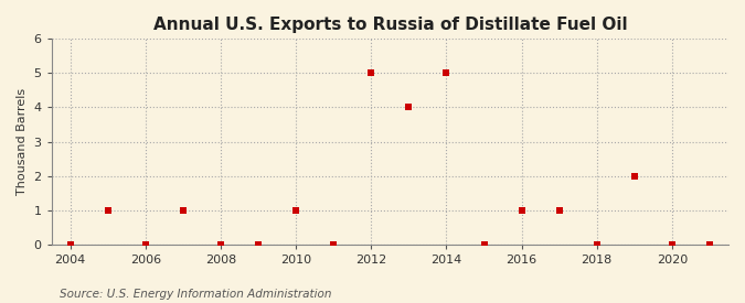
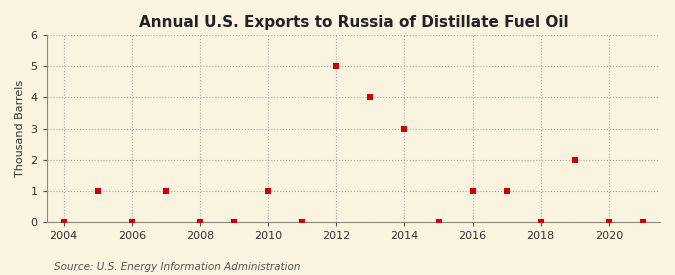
2014: 5 -> 3
